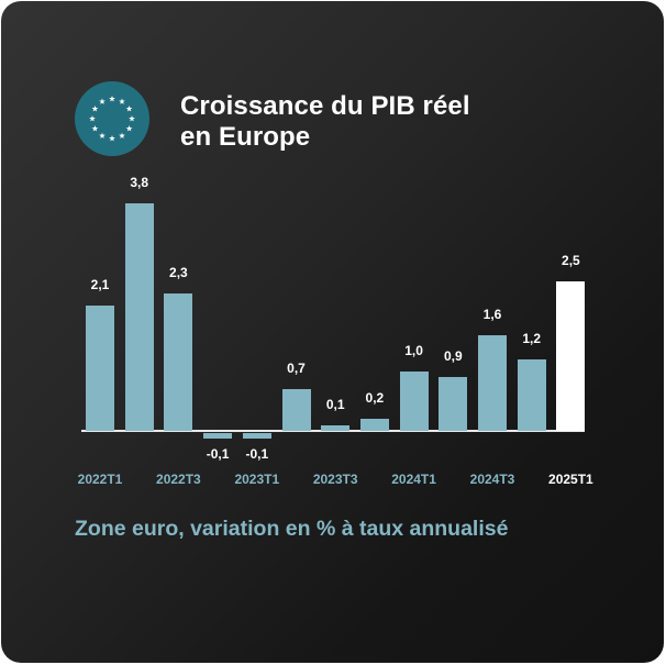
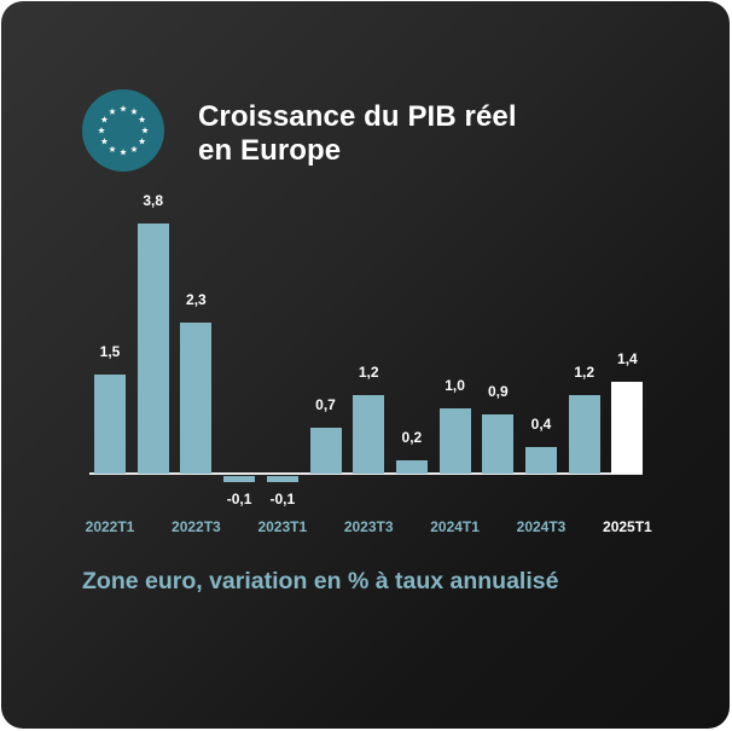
2022T1: 2,1 -> 1,5
2023T3: 0,1 -> 1,2
2024T3: 1,6 -> 0,4
2025T1: 2,5 -> 1,4
